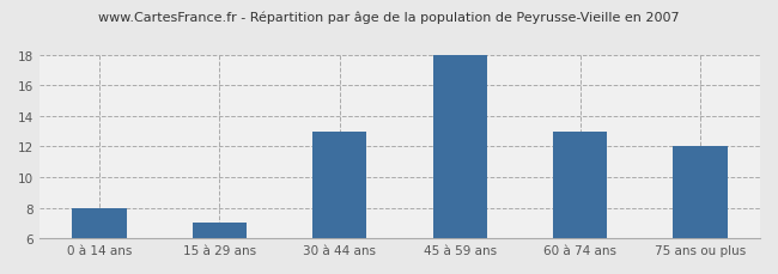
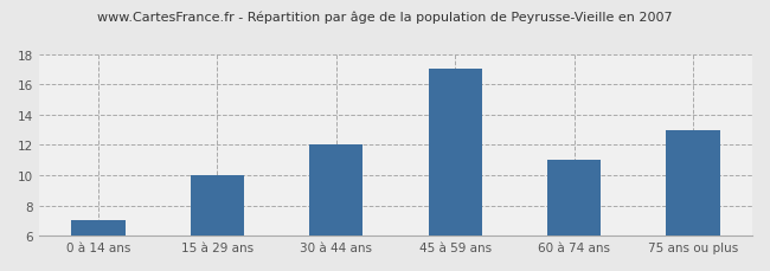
0 à 14 ans: 8 -> 7
15 à 29 ans: 7 -> 10
30 à 44 ans: 13 -> 12
45 à 59 ans: 18 -> 17
60 à 74 ans: 13 -> 11
75 ans ou plus: 12 -> 13
